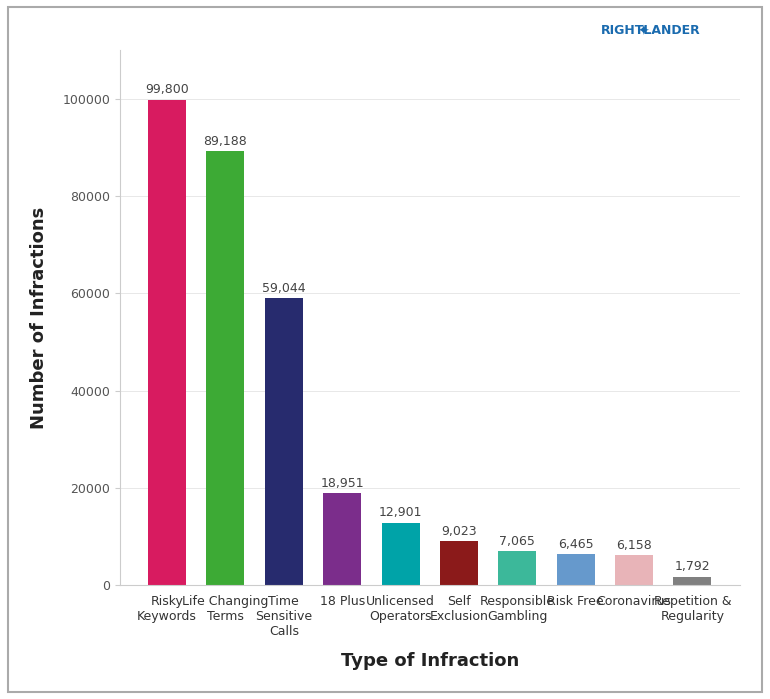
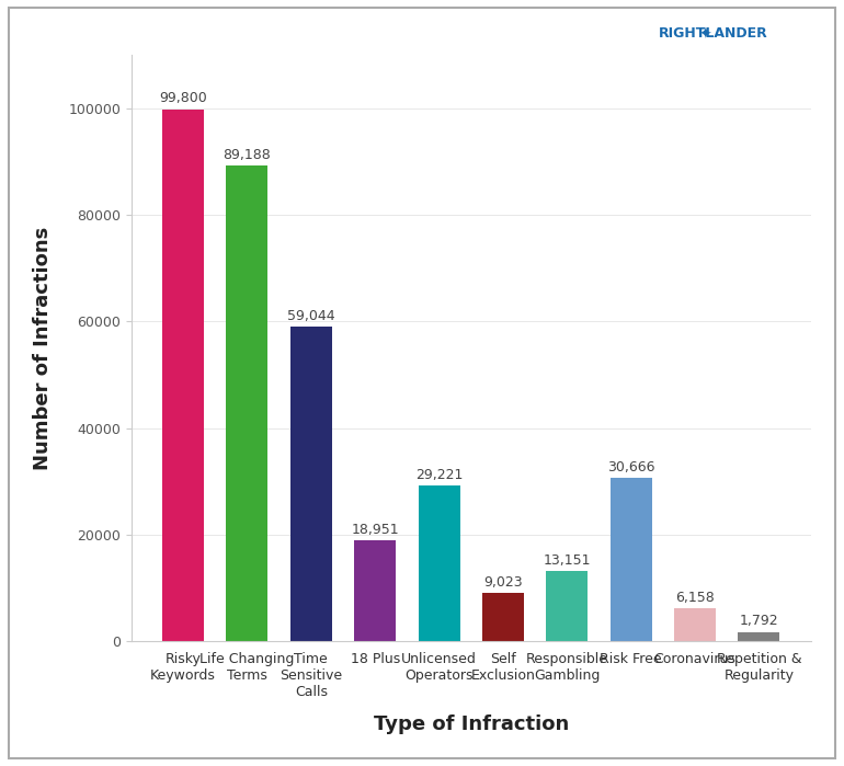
Unlicensed Operators: 12,901 -> 29,221
Responsible Gambling: 7,065 -> 13,151
Risk Free: 6,465 -> 30,666
